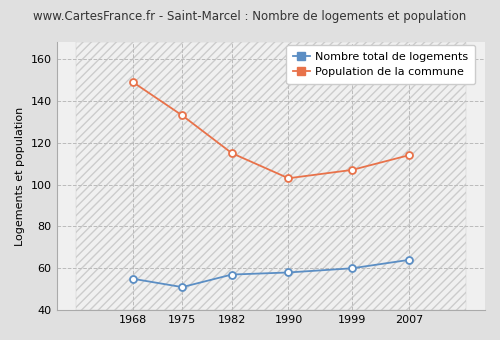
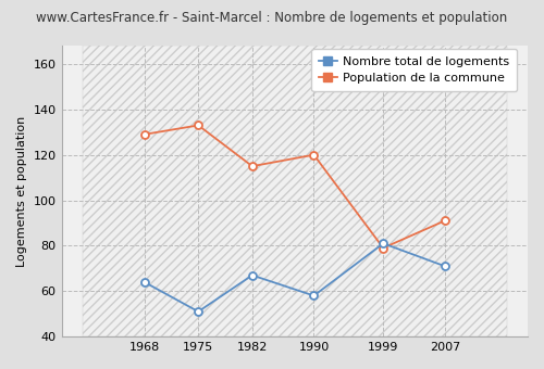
Nombre total de logements/1968: 55 -> 64
Population de la commune/1968: 149 -> 129
Nombre total de logements/1982: 57 -> 67
Population de la commune/1990: 103 -> 120
Nombre total de logements/1999: 60 -> 81
Population de la commune/1999: 107 -> 79
Nombre total de logements/2007: 64 -> 71
Population de la commune/2007: 114 -> 91
